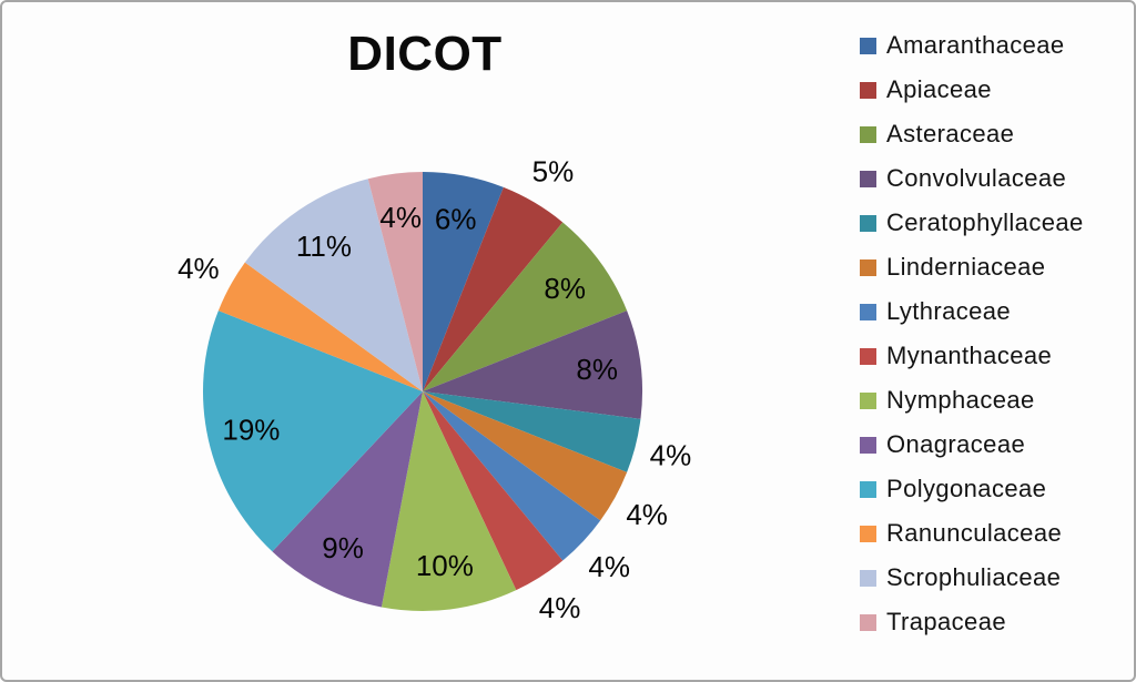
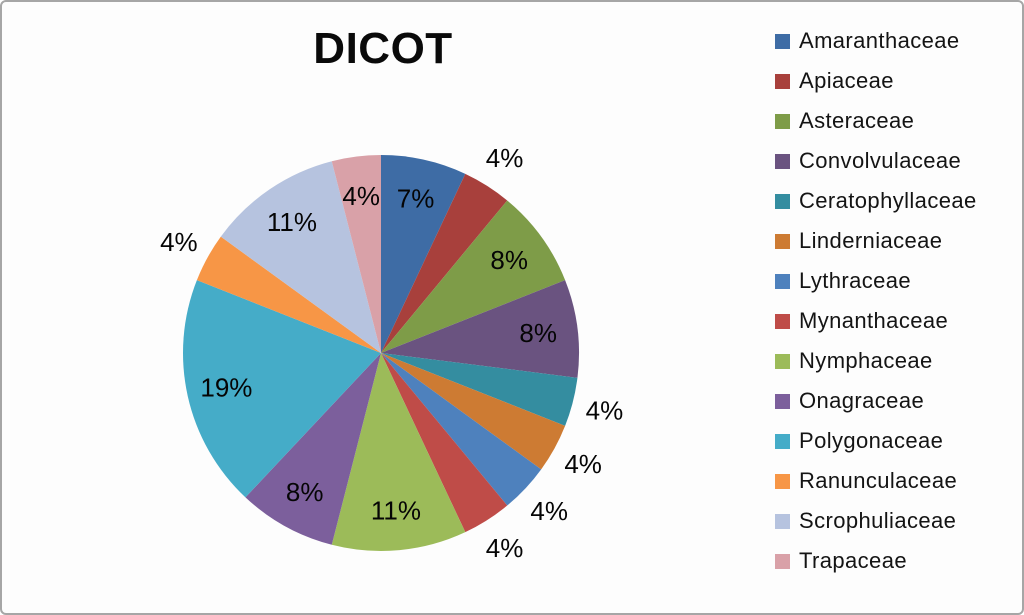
Amaranthaceae: 6% -> 7%
Apiaceae: 5% -> 4%
Nymphaceae: 10% -> 11%
Onagraceae: 9% -> 8%
